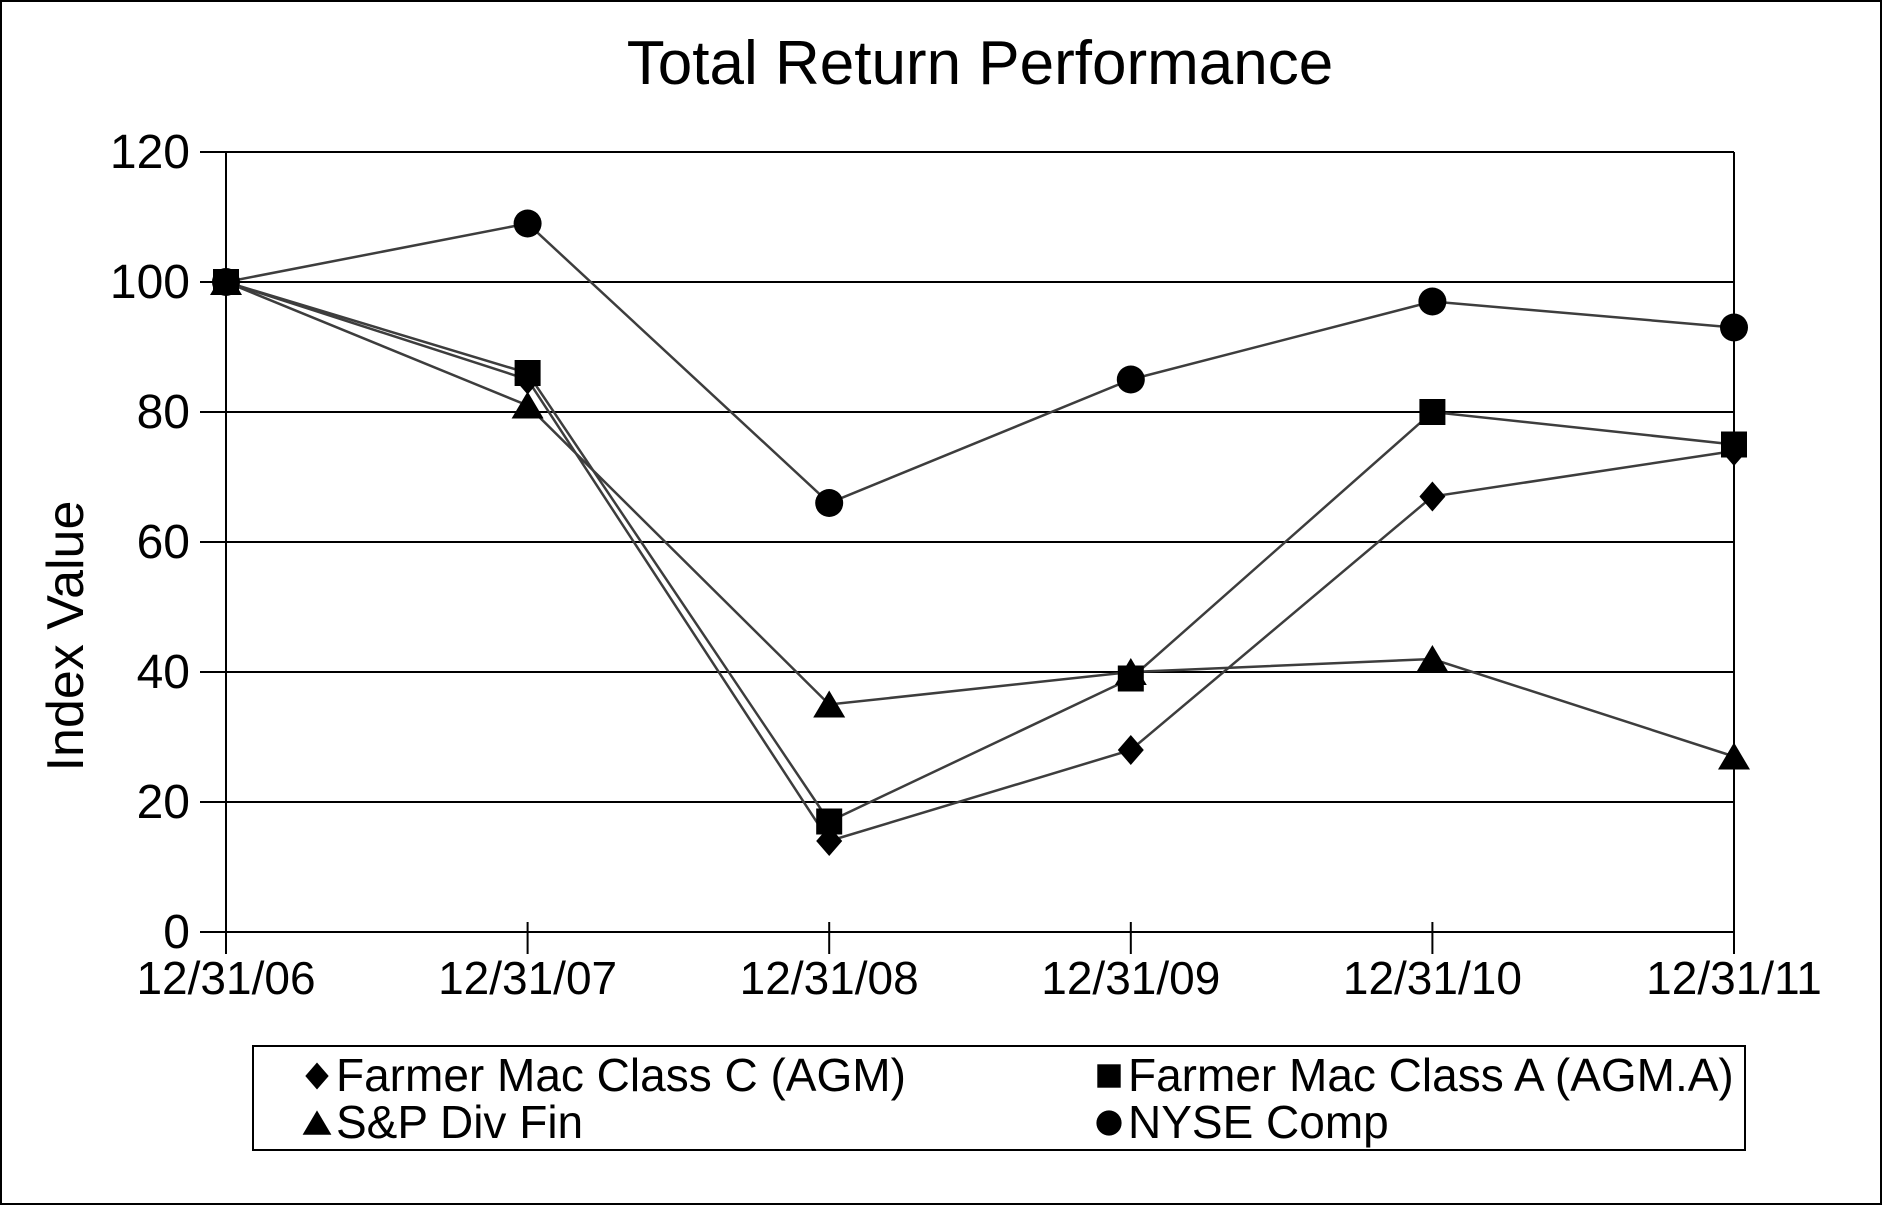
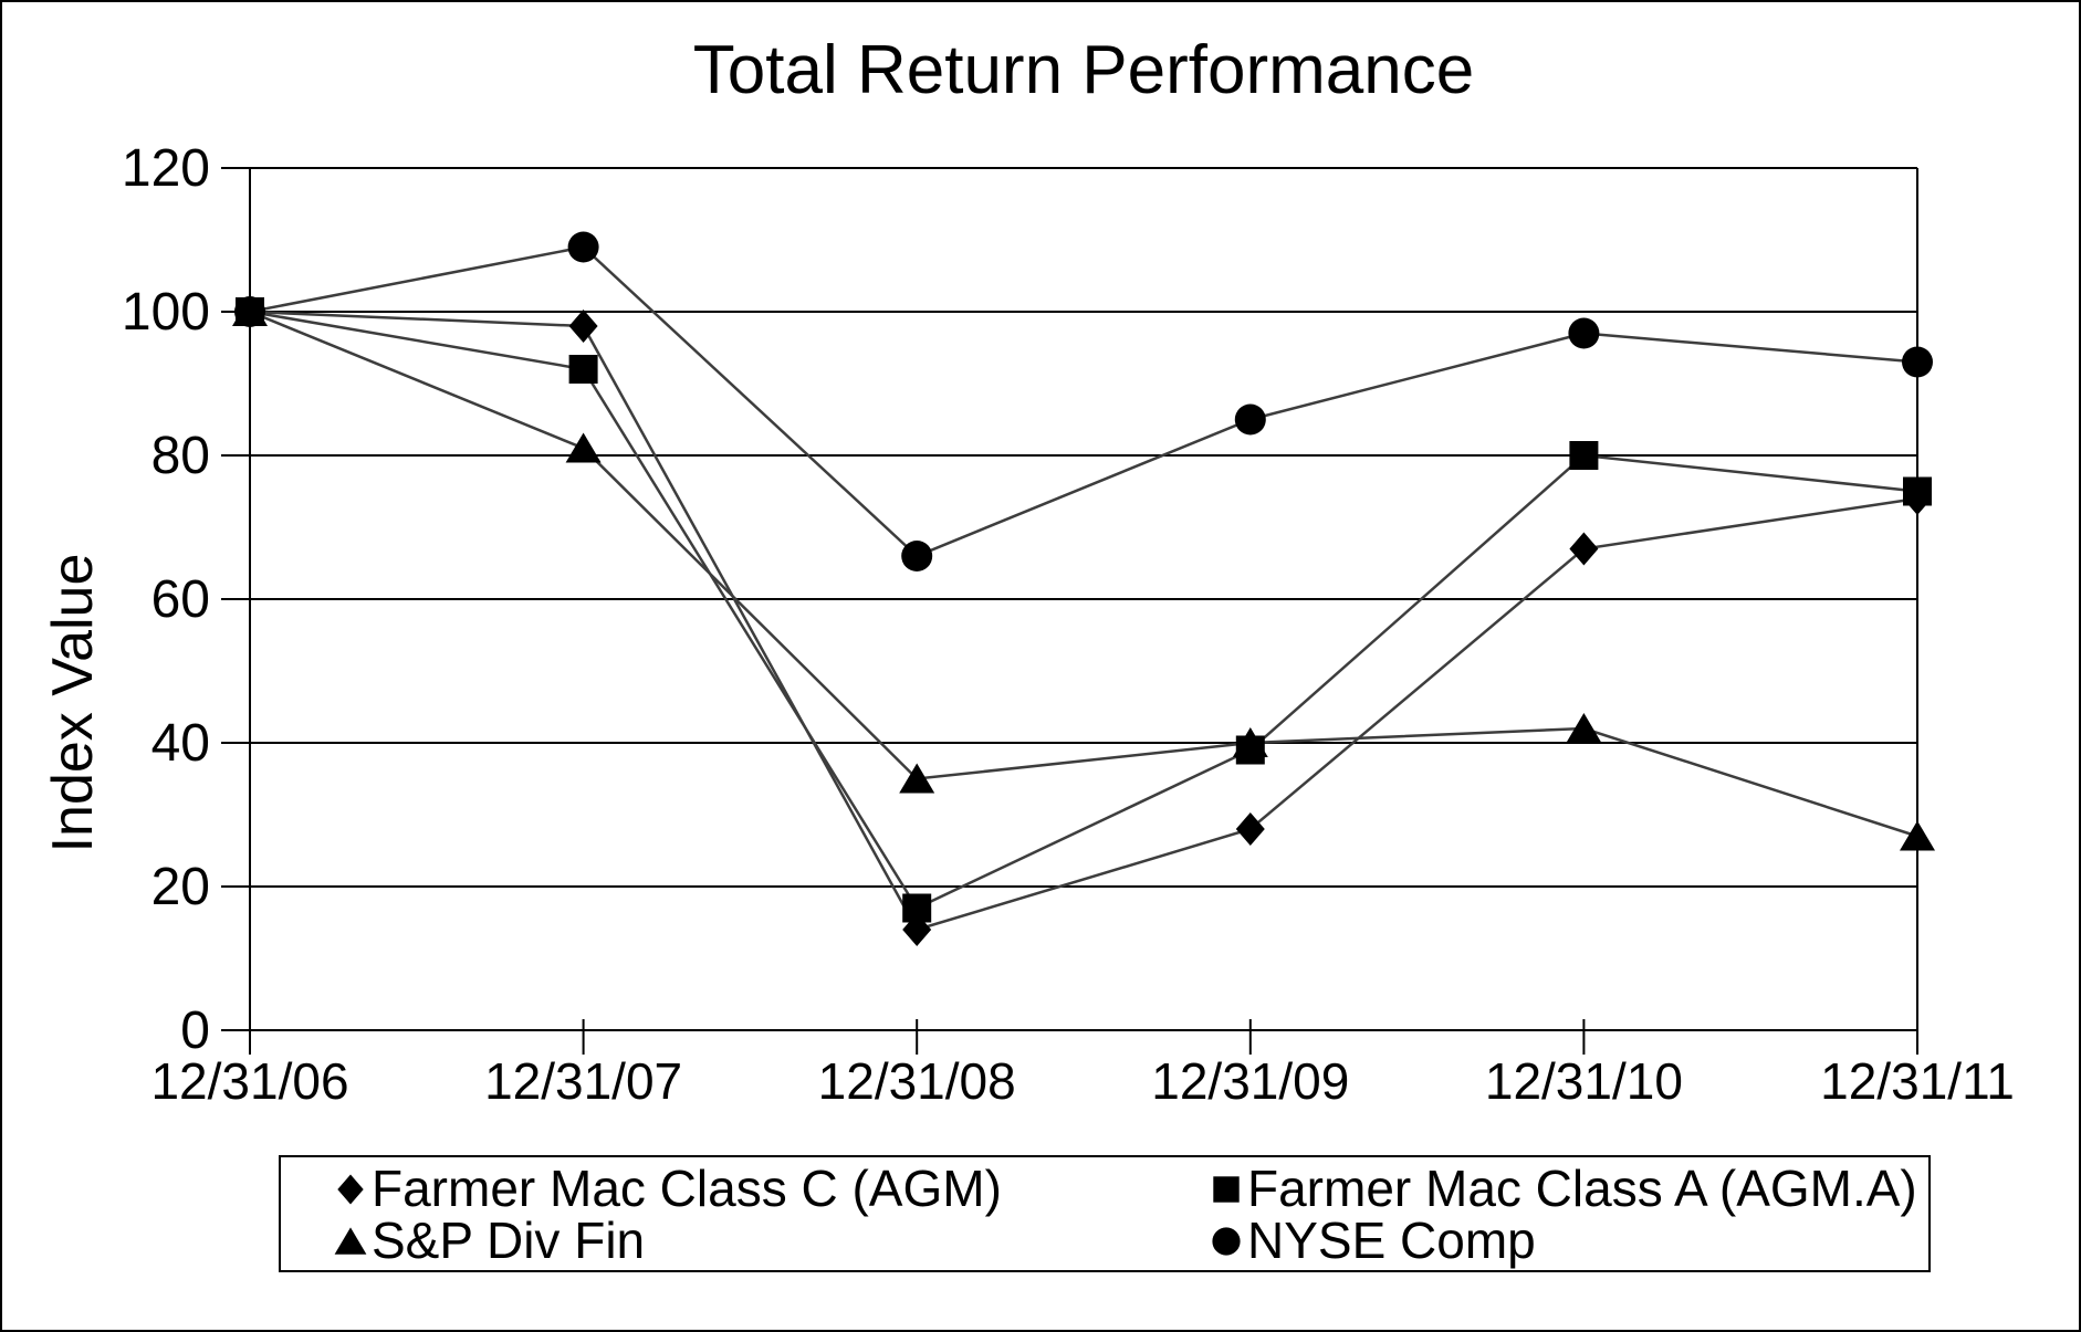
Farmer Mac Class C (AGM)/12/31/07: 85 -> 98
Farmer Mac Class A (AGM.A)/12/31/07: 86 -> 92
